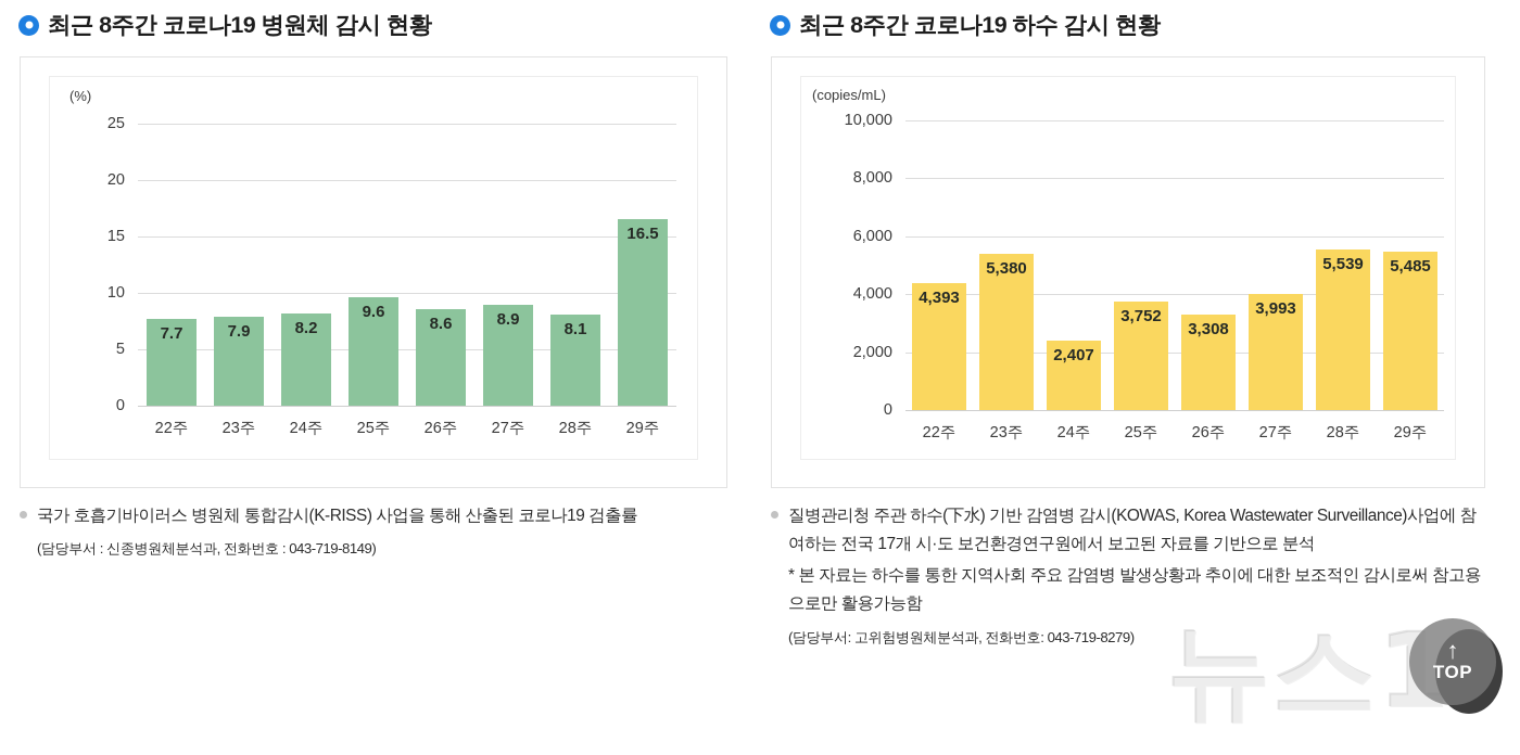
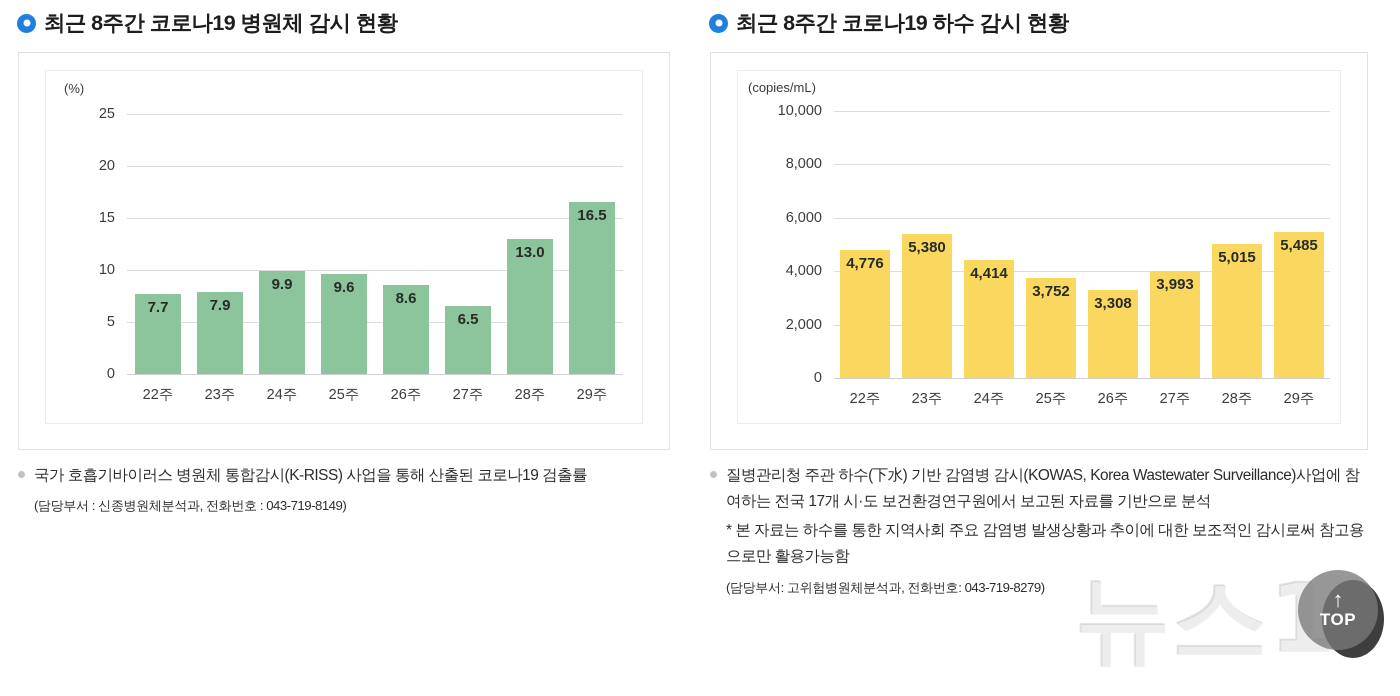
최근 8주간 코로나19 병원체 감시 현황/24주: 8.2 -> 9.9
최근 8주간 코로나19 병원체 감시 현황/27주: 8.9 -> 6.5
최근 8주간 코로나19 병원체 감시 현황/28주: 8.1 -> 13.0
최근 8주간 코로나19 하수 감시 현황/22주: 4,393 -> 4,776
최근 8주간 코로나19 하수 감시 현황/24주: 2,407 -> 4,414
최근 8주간 코로나19 하수 감시 현황/28주: 5,539 -> 5,015
